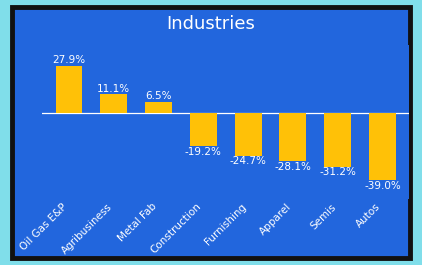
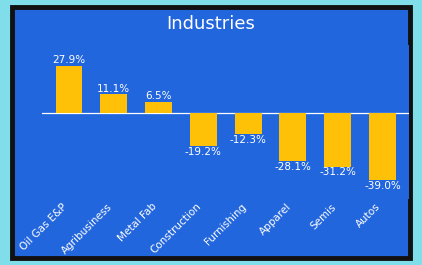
Furnishing: -24.7% -> -12.3%
